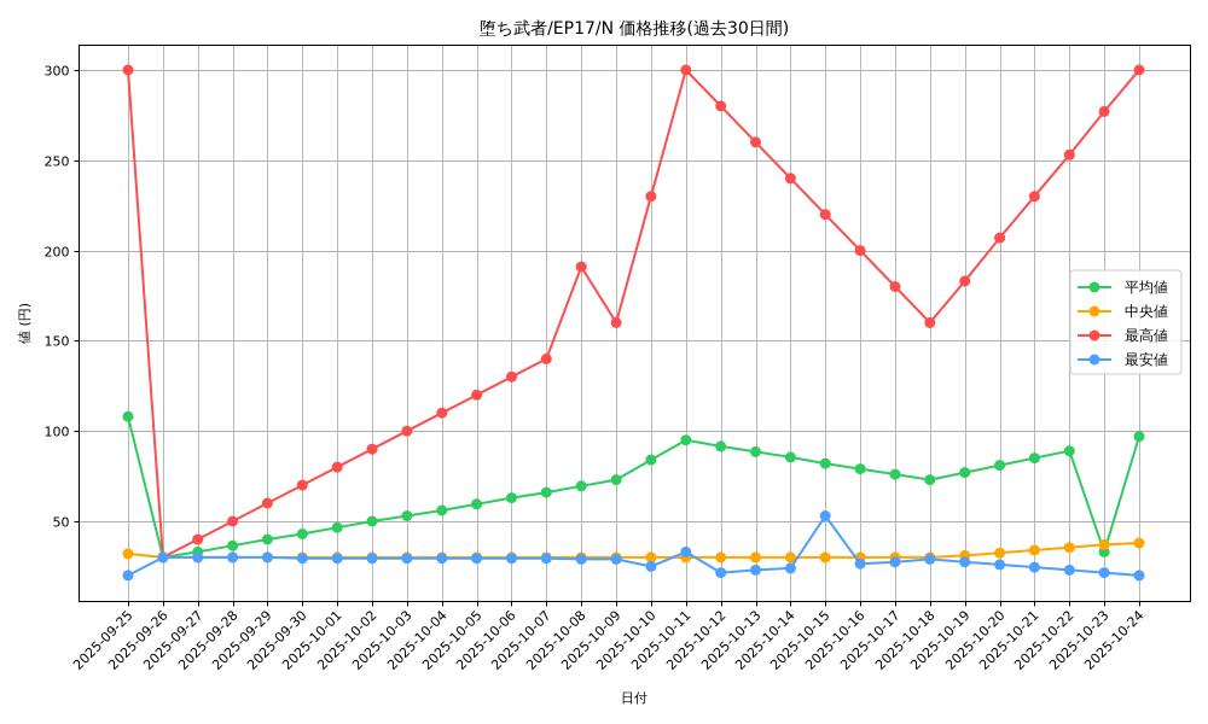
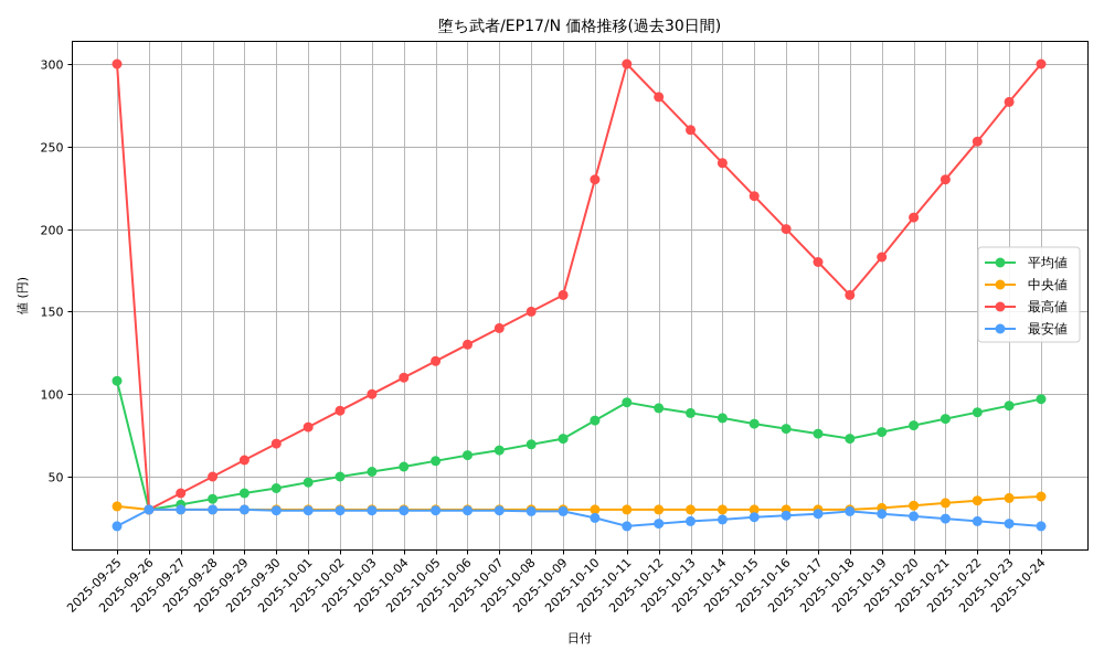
最高値/2025-10-08: 191 -> 150
最安値/2025-10-11: 33 -> 20
最安値/2025-10-15: 53 -> 26
平均値/2025-10-23: 33 -> 93
